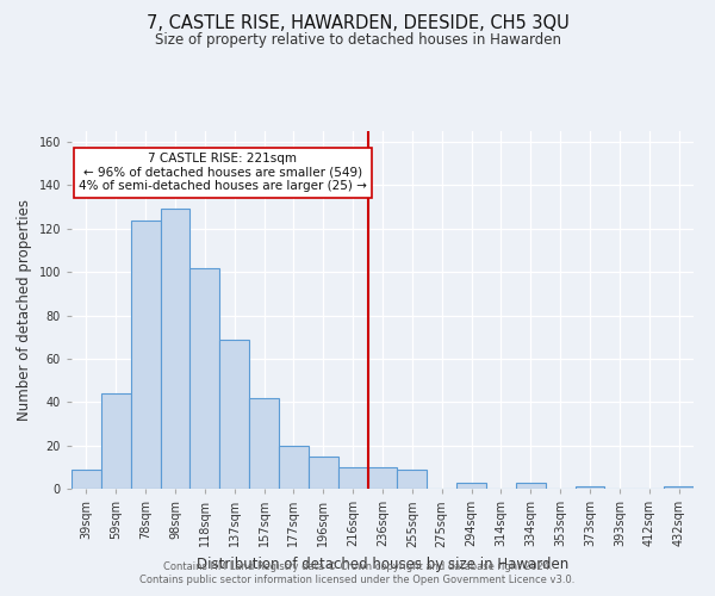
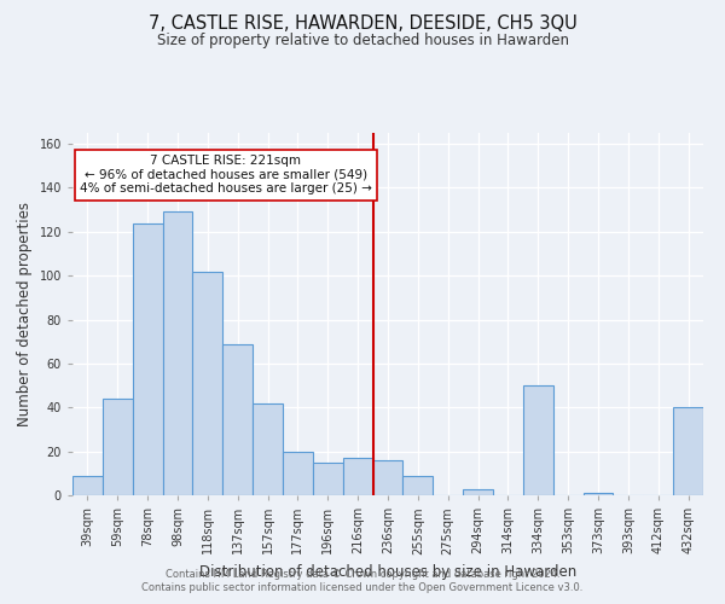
216sqm: 10 -> 17
236sqm: 10 -> 16
334sqm: 3 -> 50
432sqm: 1 -> 40
